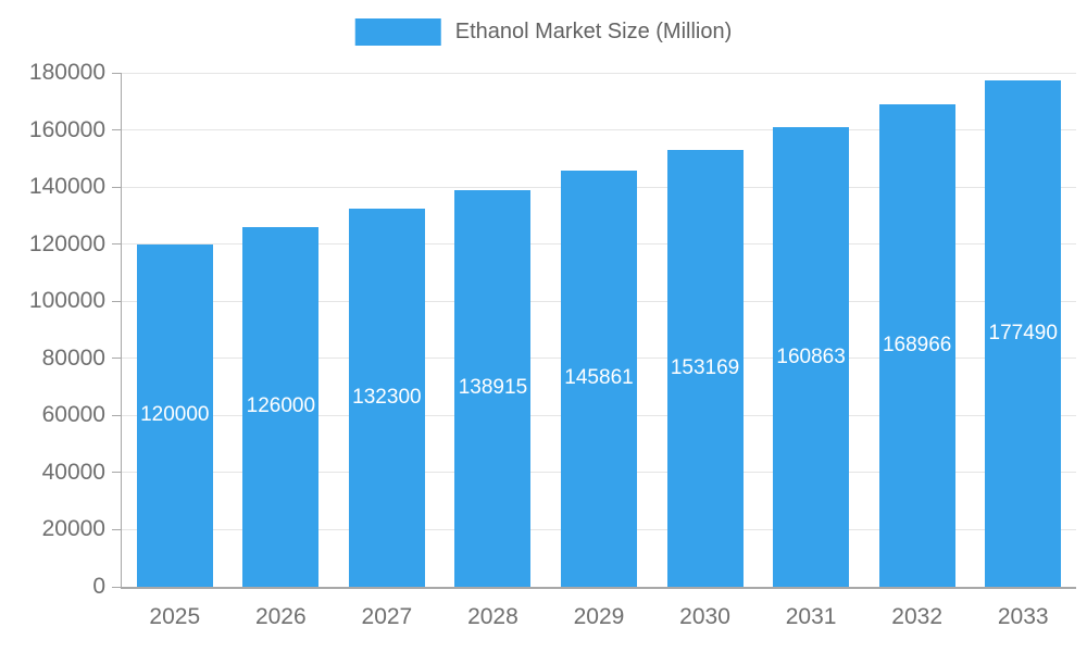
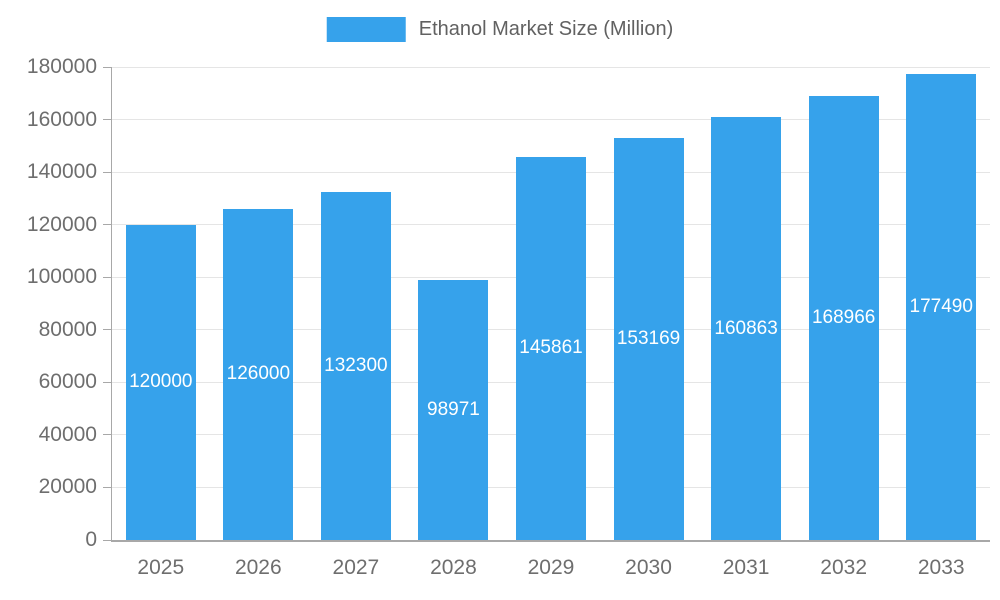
2028: 138915 -> 98971
